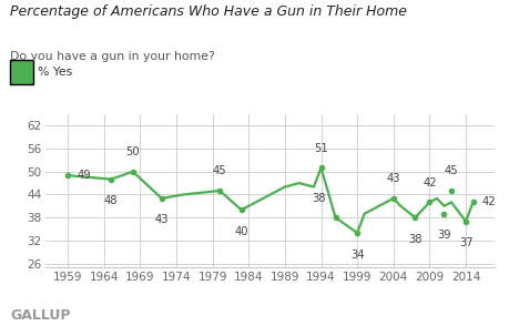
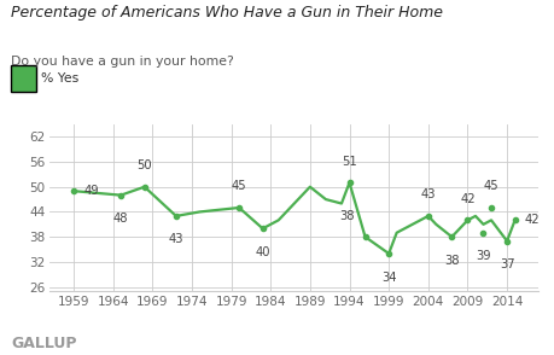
1989: 46 -> 50
